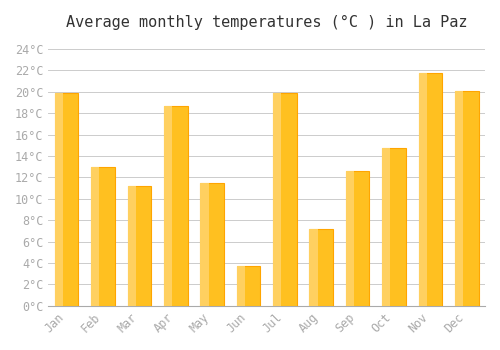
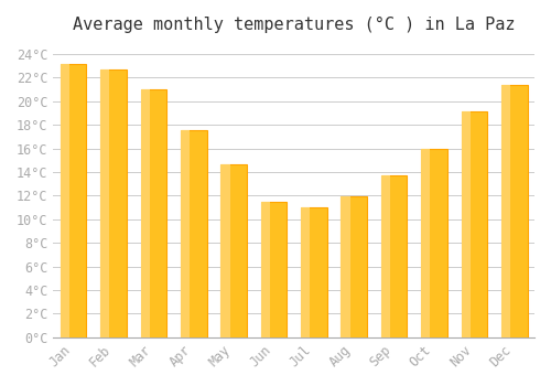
Jan: 19.9°C -> 23.1°C
Feb: 13.0°C -> 22.7°C
Mar: 11.2°C -> 21.0°C
Apr: 18.7°C -> 17.5°C
May: 11.5°C -> 14.6°C
Jun: 3.7°C -> 11.5°C
Jul: 19.9°C -> 11.0°C
Aug: 7.2°C -> 11.9°C
Sep: 12.6°C -> 13.7°C
Oct: 14.7°C -> 16.0°C
Nov: 21.7°C -> 19.1°C
Dec: 20.1°C -> 21.4°C
